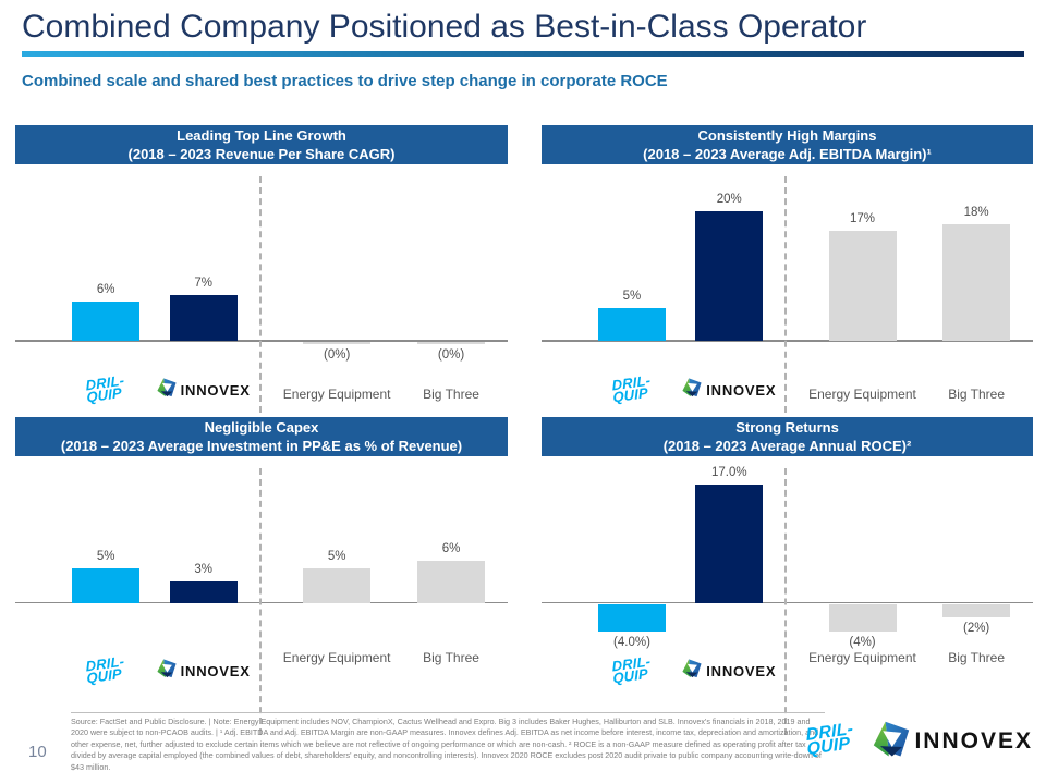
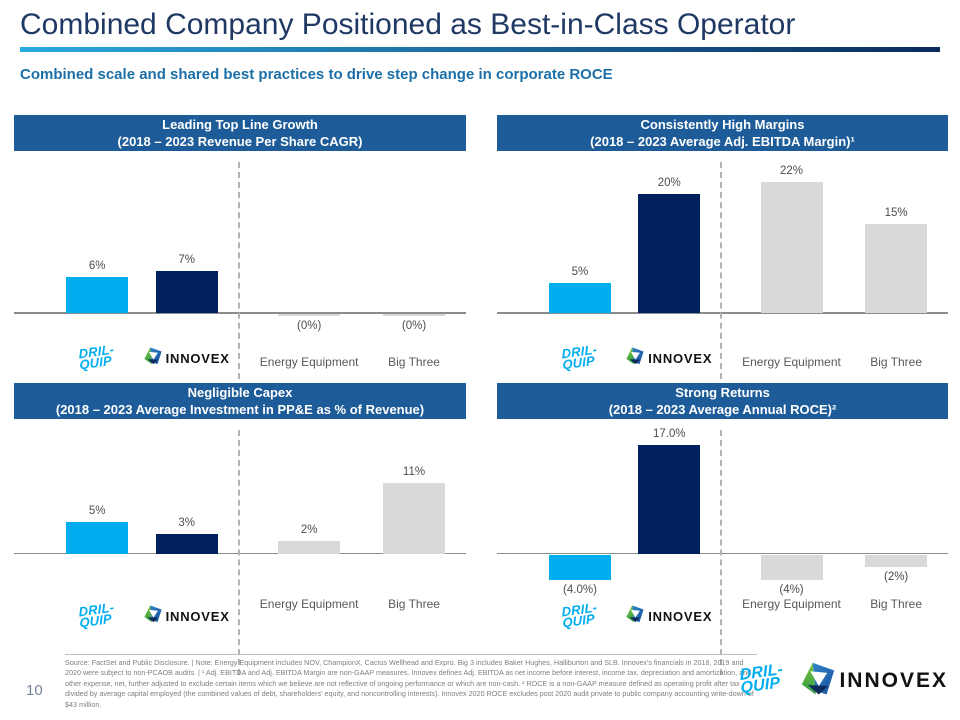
Consistently High Margins/Energy Equipment: 17% -> 22%
Consistently High Margins/Big Three: 18% -> 15%
Negligible Capex/Energy Equipment: 5% -> 2%
Negligible Capex/Big Three: 6% -> 11%
